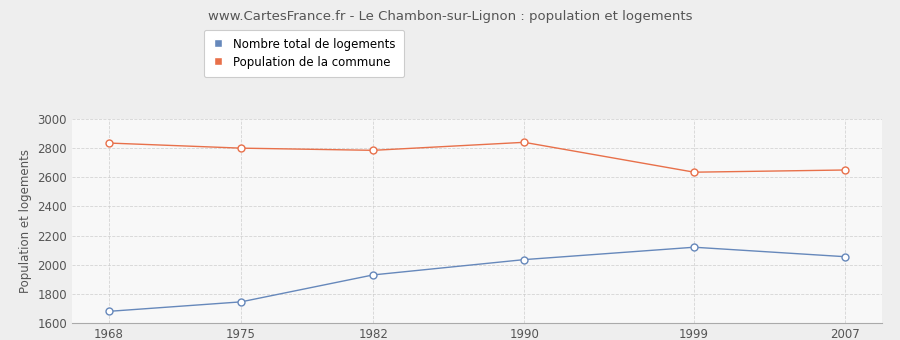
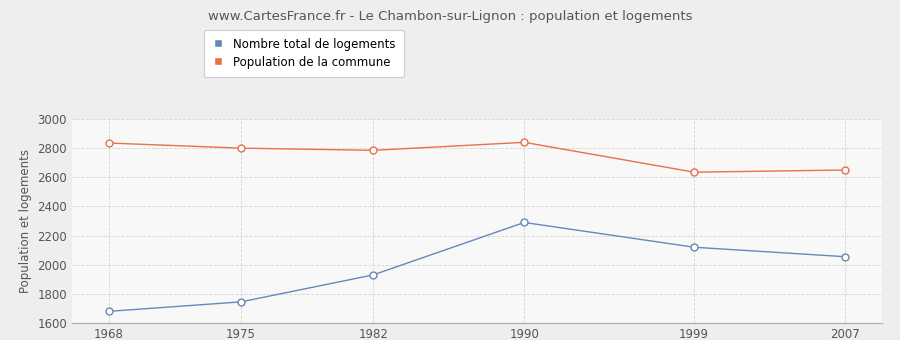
Nombre total de logements/1990: 2040 -> 2290
